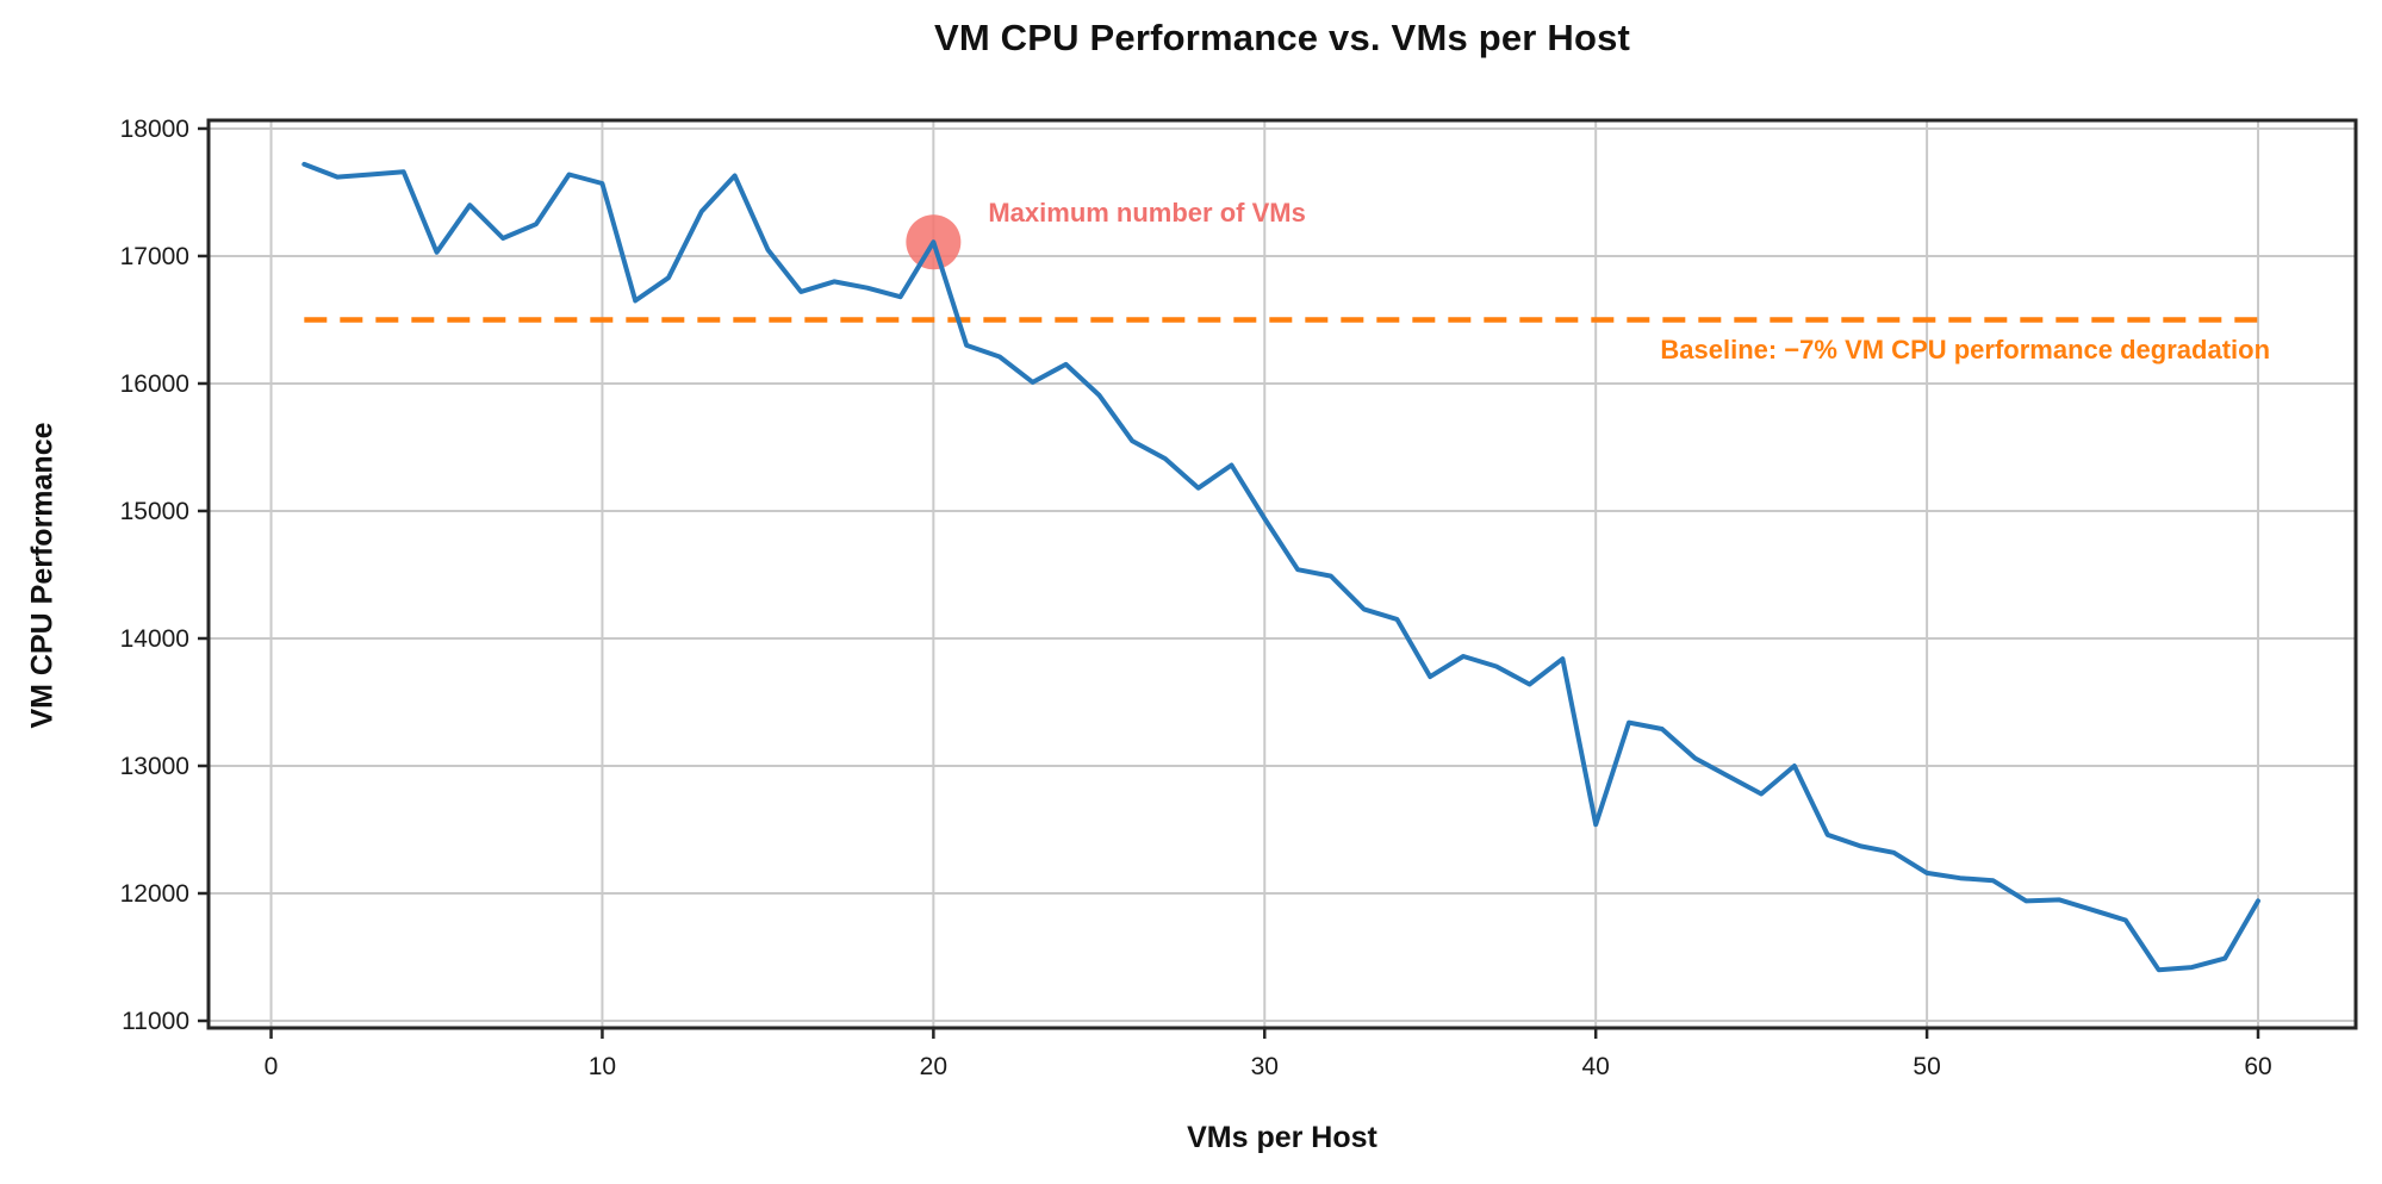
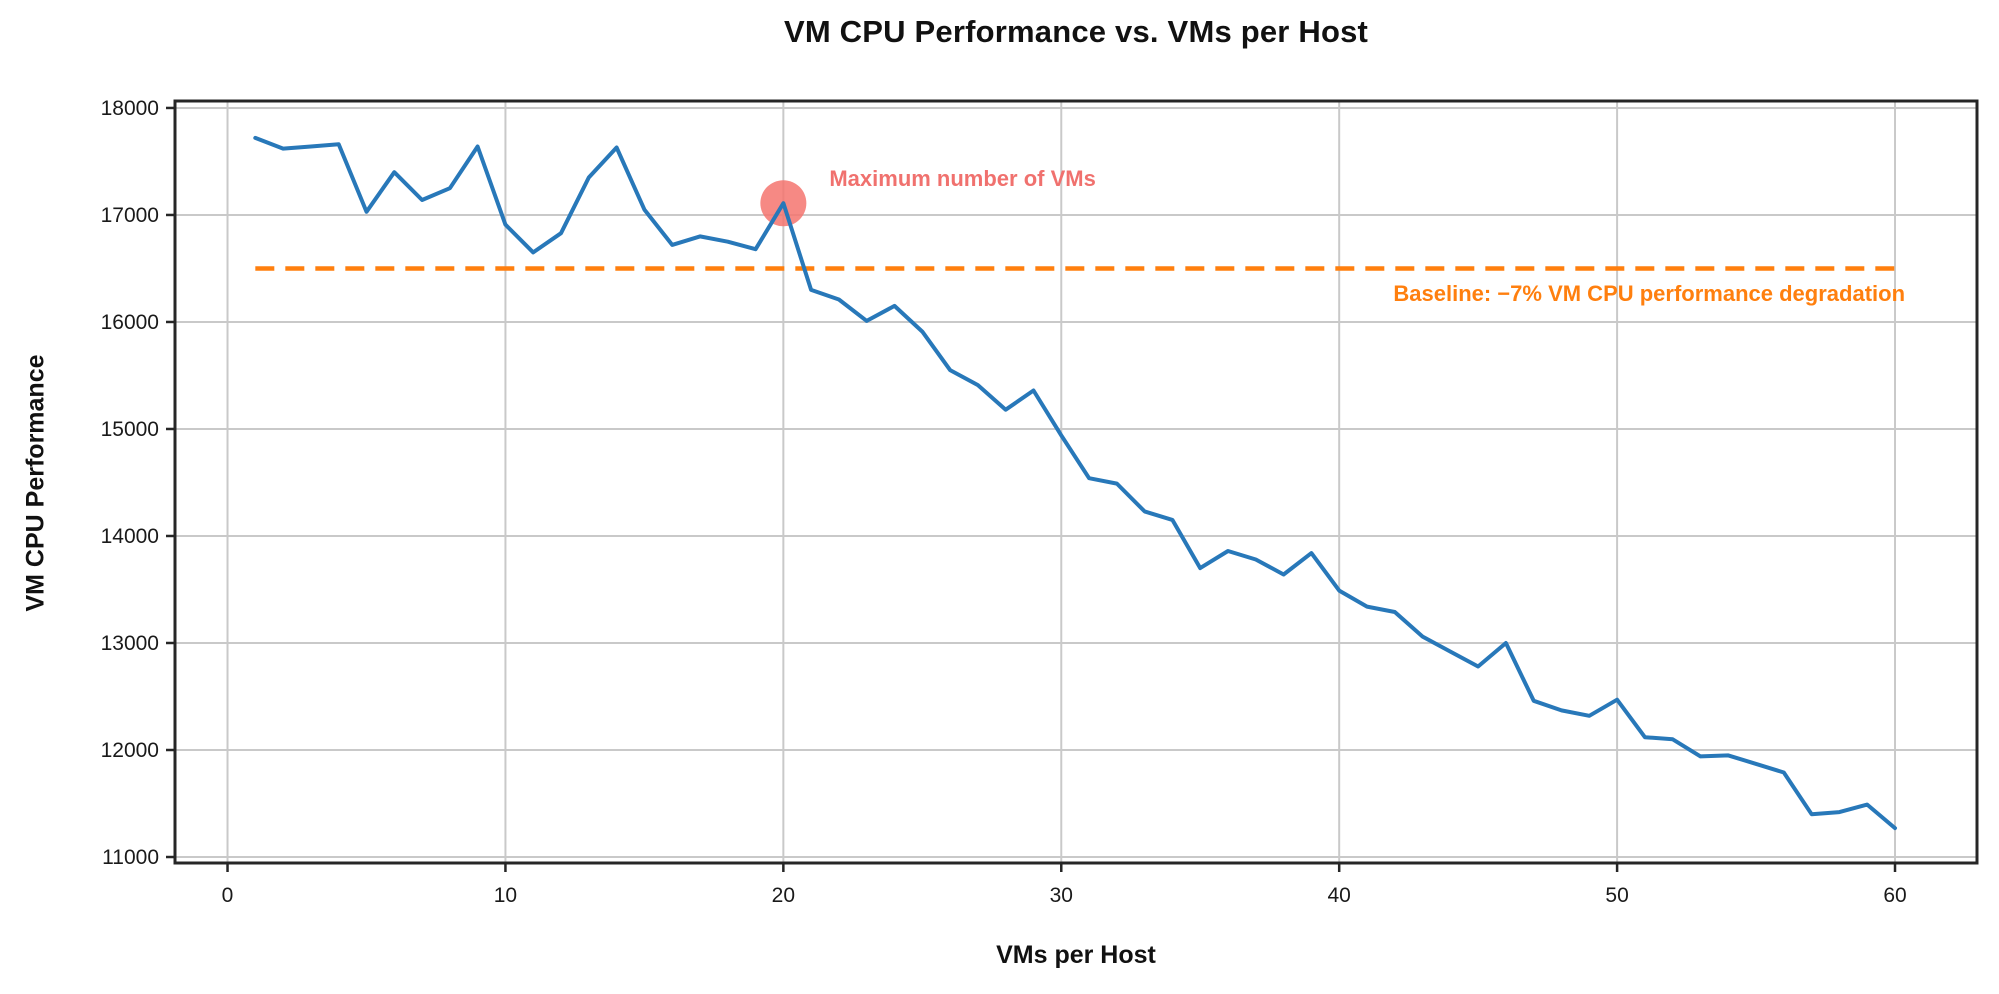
10: 17570 -> 16910
40: 12540 -> 13490
50: 12160 -> 12470
60: 11940 -> 11270
